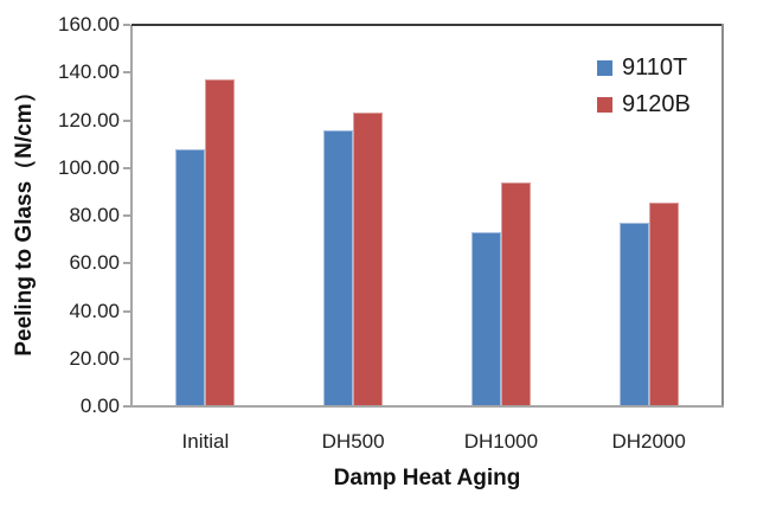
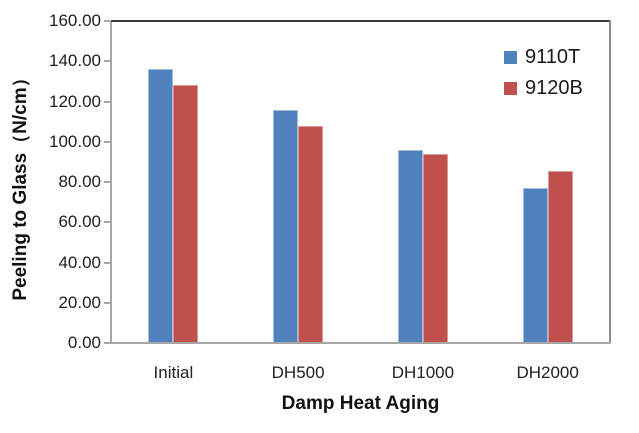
9110T/Initial: 108 -> 136
9120B/Initial: 137 -> 128
9120B/DH500: 123 -> 108
9110T/DH1000: 73 -> 96
